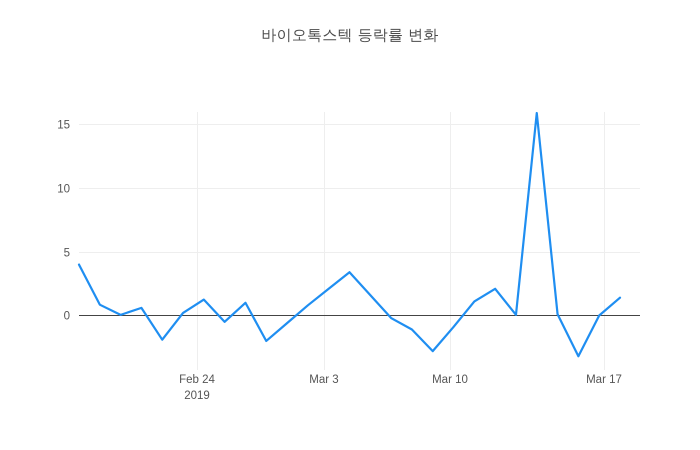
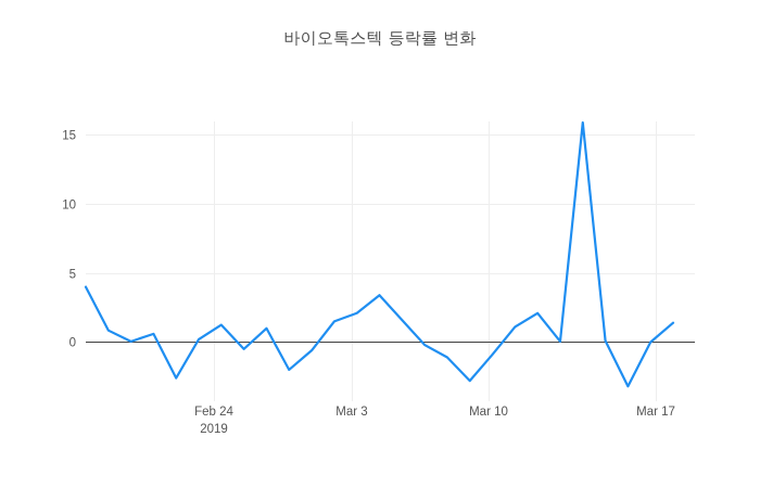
Feb 24: -1.9 -> -2.6
Mar 3: 0.8 -> 1.5
